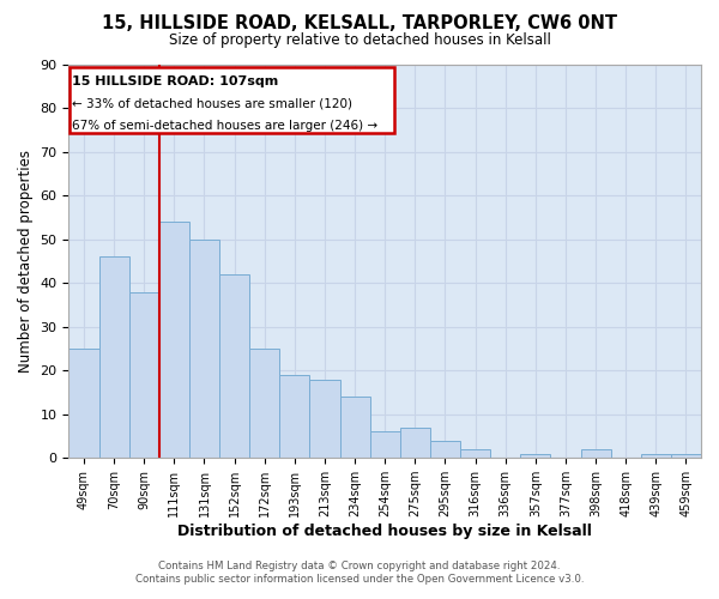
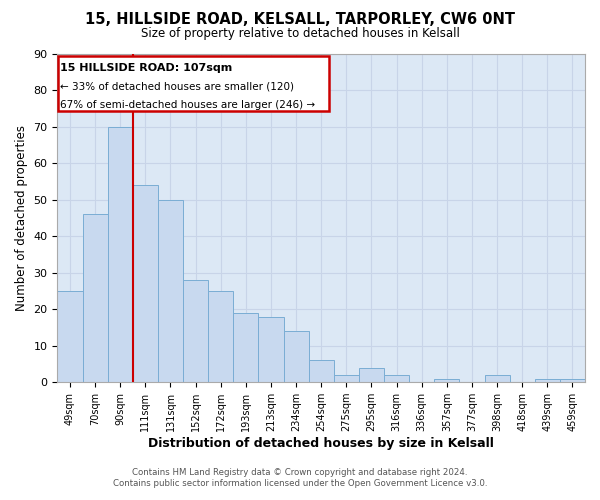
90sqm: 38 -> 70
152sqm: 42 -> 28
275sqm: 7 -> 2
